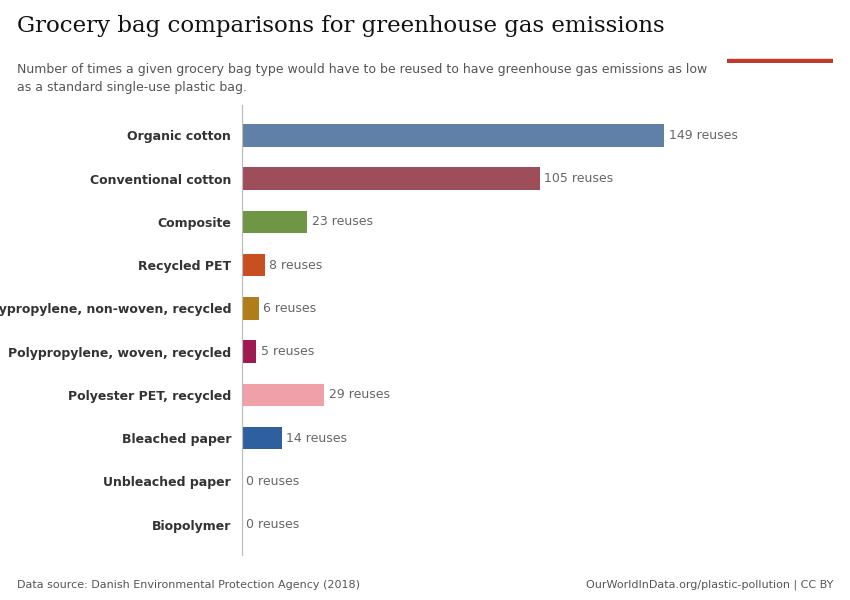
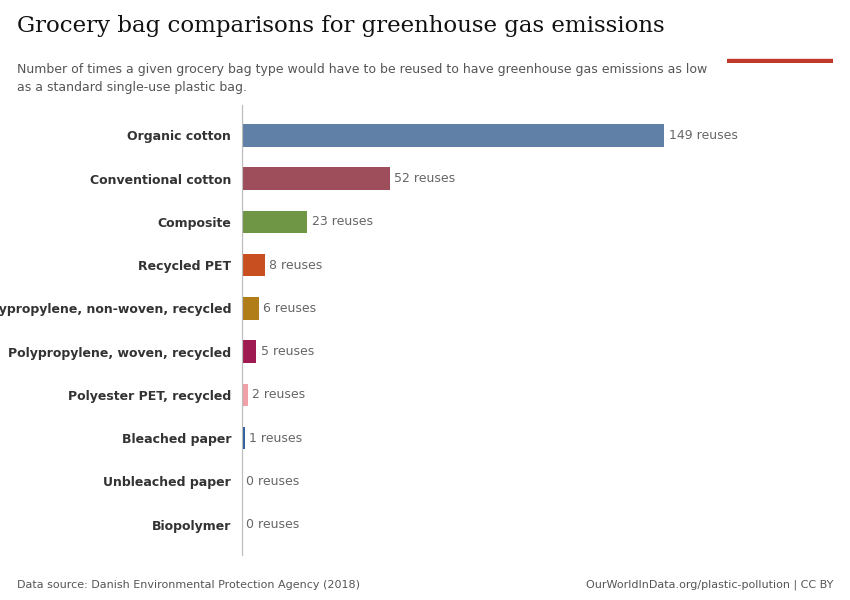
Conventional cotton: 105 -> 52
Polyester PET, recycled: 29 -> 2
Bleached paper: 14 -> 1
